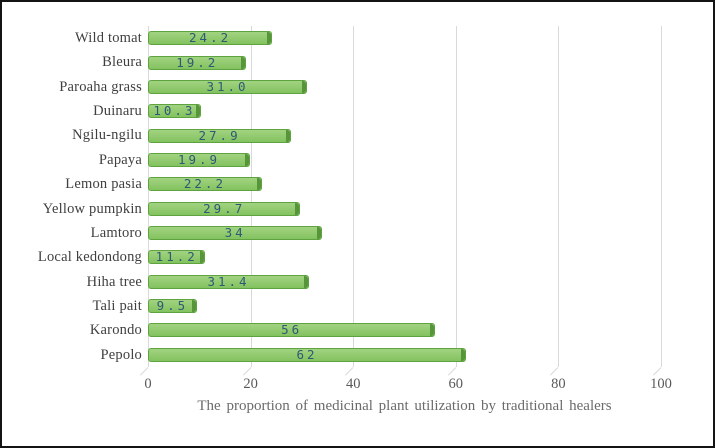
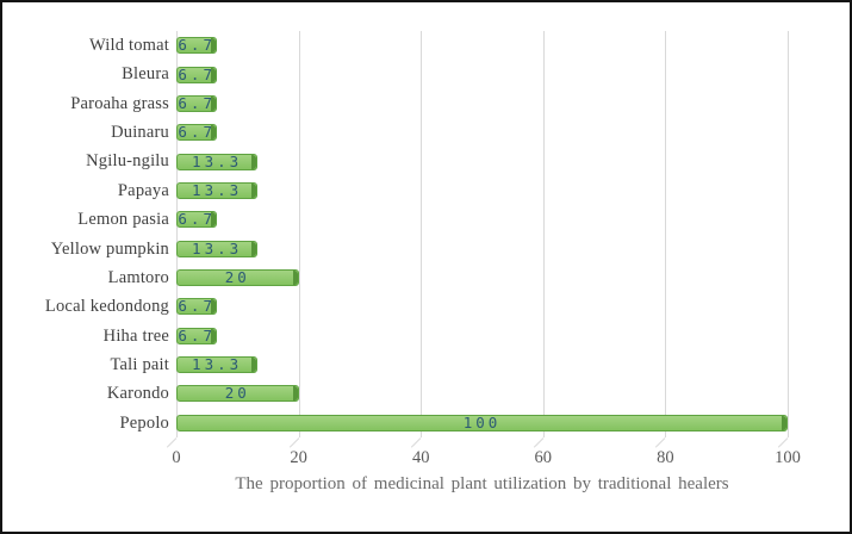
Wild tomat: 24.2 -> 6.7
Bleura: 19.2 -> 6.7
Paroaha grass: 31.0 -> 6.7
Duinaru: 10.3 -> 6.7
Ngilu-ngilu: 27.9 -> 13.3
Papaya: 19.9 -> 13.3
Lemon pasia: 22.2 -> 6.7
Yellow pumpkin: 29.7 -> 13.3
Lamtoro: 34 -> 20
Local kedondong: 11.2 -> 6.7
Hiha tree: 31.4 -> 6.7
Tali pait: 9.5 -> 13.3
Karondo: 56 -> 20
Pepolo: 62 -> 100
